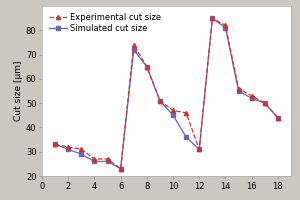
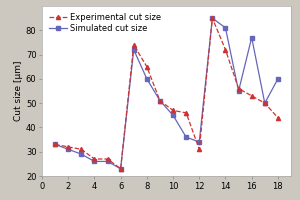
Simulated cut size/8: 65 -> 60
Simulated cut size/12: 31 -> 34
Experimental cut size/14: 82 -> 72
Simulated cut size/16: 52 -> 77
Simulated cut size/18: 44 -> 60
